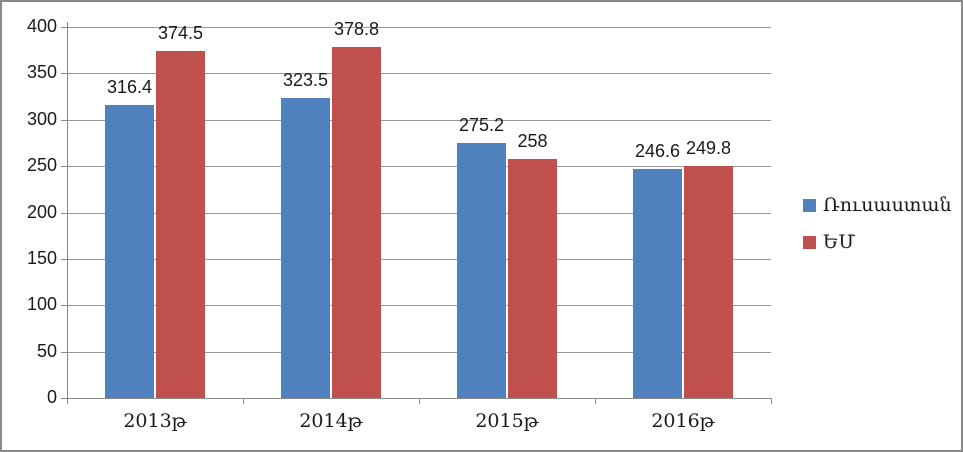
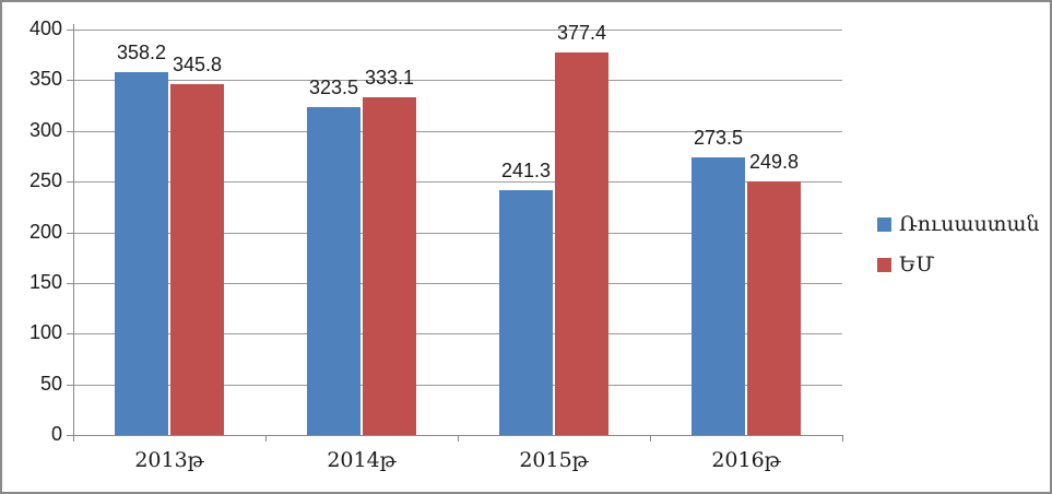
Ռուսաստան/2013թ: 316.4 -> 358.2
ԵՄ/2013թ: 374.5 -> 345.8
ԵՄ/2014թ: 378.8 -> 333.1
Ռուսաստան/2015թ: 275.2 -> 241.3
ԵՄ/2015թ: 258 -> 377.4
Ռուսաստան/2016թ: 246.6 -> 273.5
